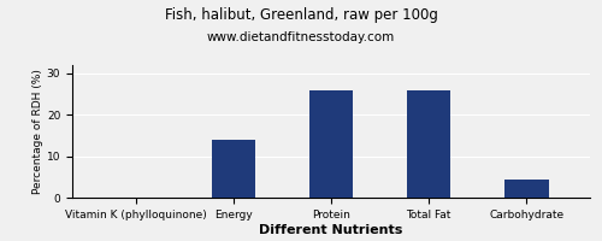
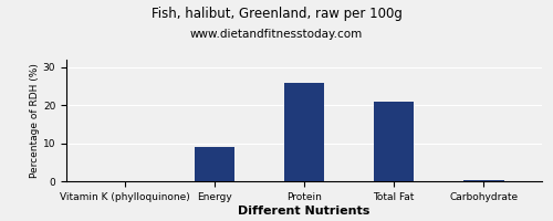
Energy: 14.0 -> 9.0
Total Fat: 26.0 -> 21.0
Carbohydrate: 4.5 -> 0.3
